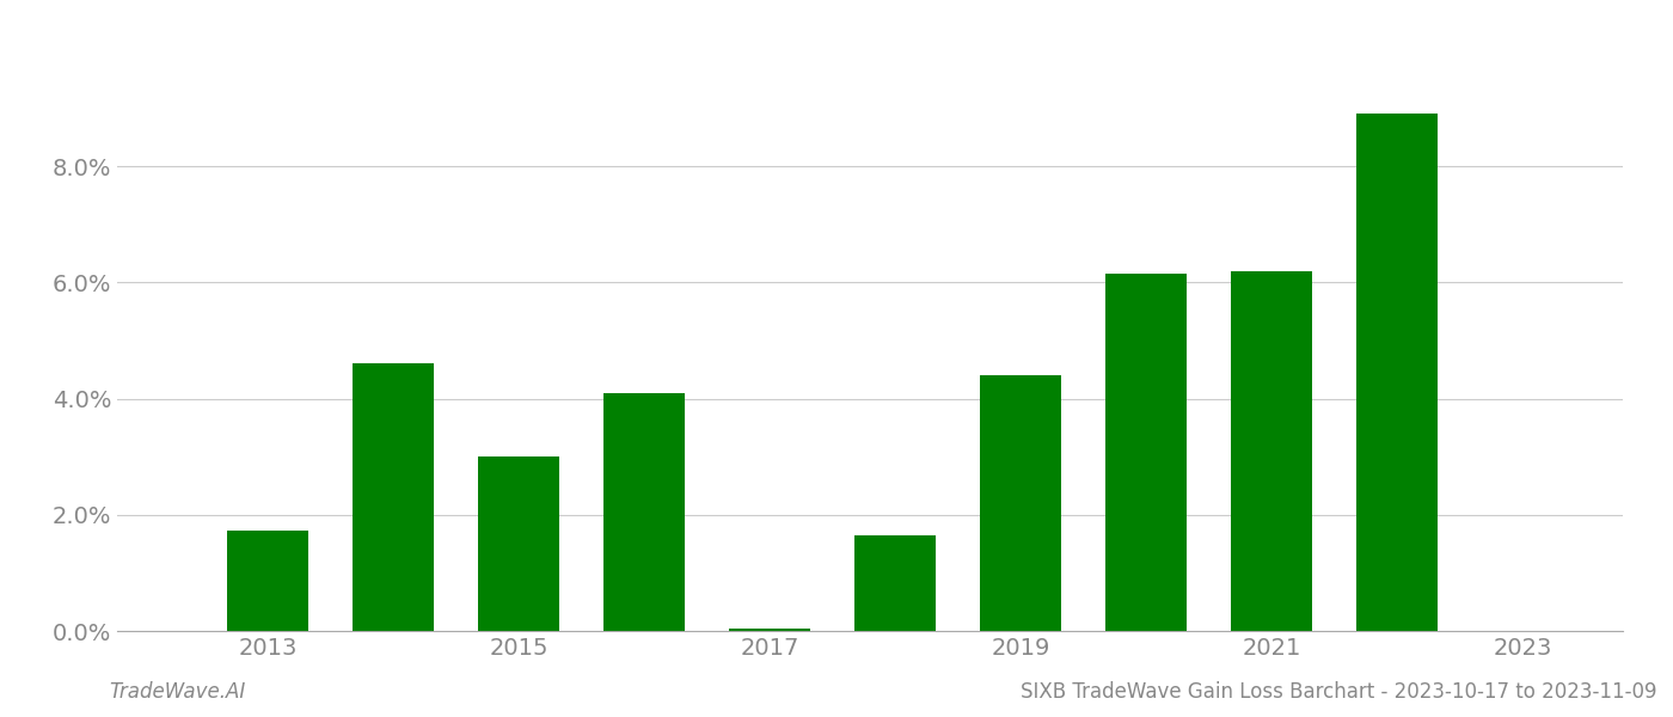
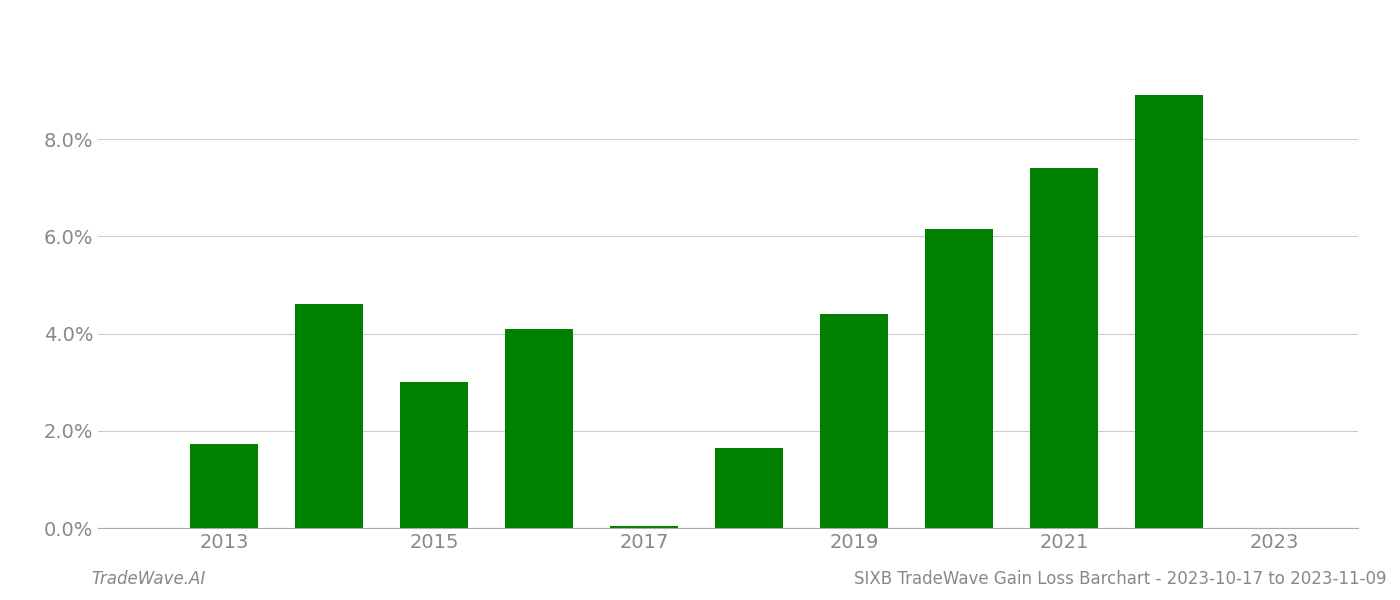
2021: 6.20% -> 7.40%
